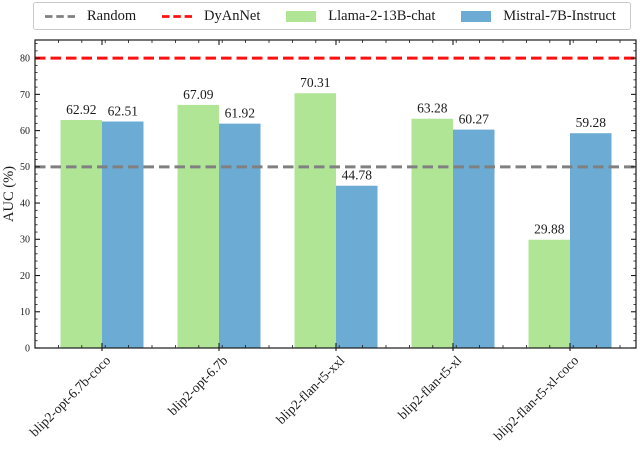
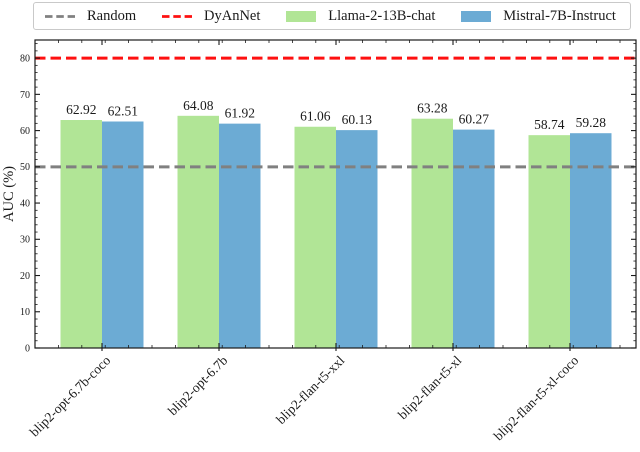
Llama-2-13B-chat/blip2-opt-6.7b: 67.09 -> 64.08
Llama-2-13B-chat/blip2-flan-t5-xxl: 70.31 -> 61.06
Mistral-7B-Instruct/blip2-flan-t5-xxl: 44.78 -> 60.13
Llama-2-13B-chat/blip2-flan-t5-xl-coco: 29.88 -> 58.74
